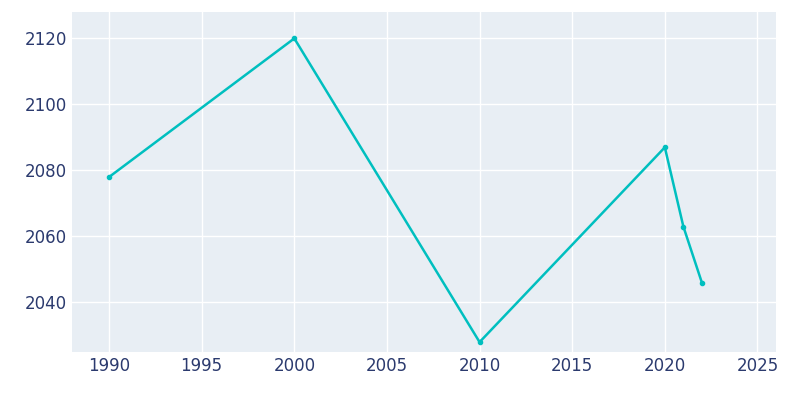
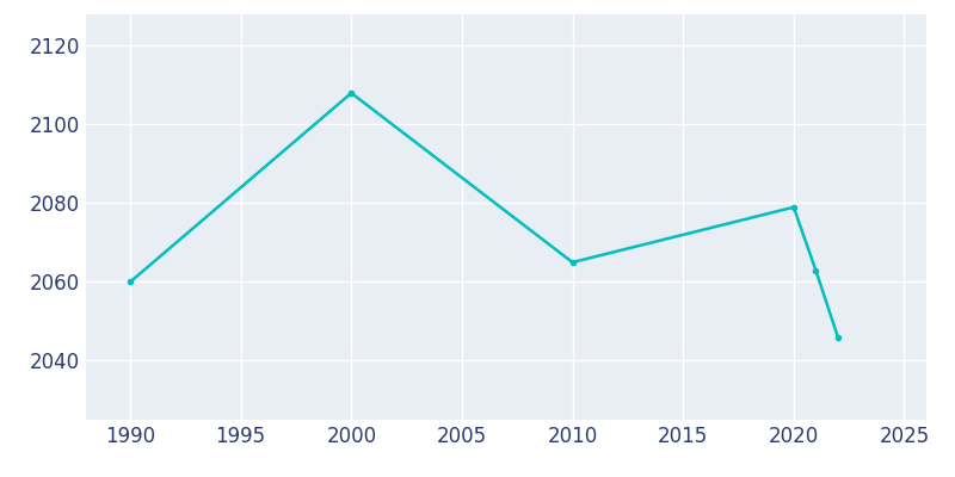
1990: 2078 -> 2060
2000: 2120 -> 2108
2010: 2028 -> 2065
2020: 2087 -> 2079
